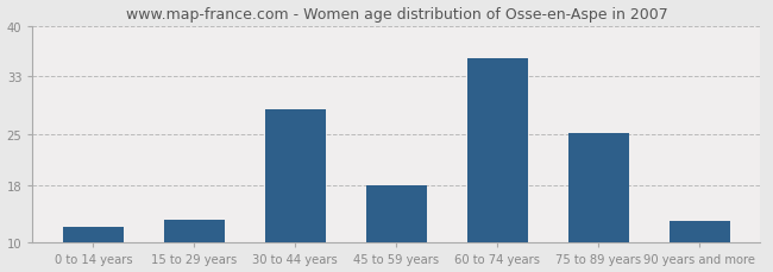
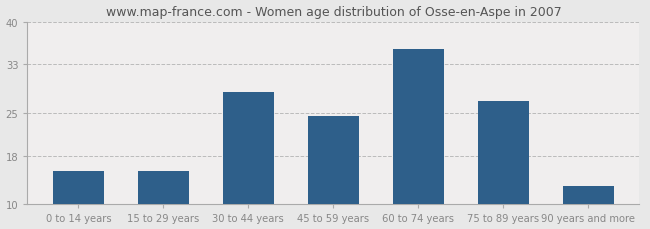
0 to 14 years: 12.2 -> 15.5
15 to 29 years: 13.2 -> 15.5
45 to 59 years: 18.0 -> 24.5
75 to 89 years: 25.2 -> 27.0
